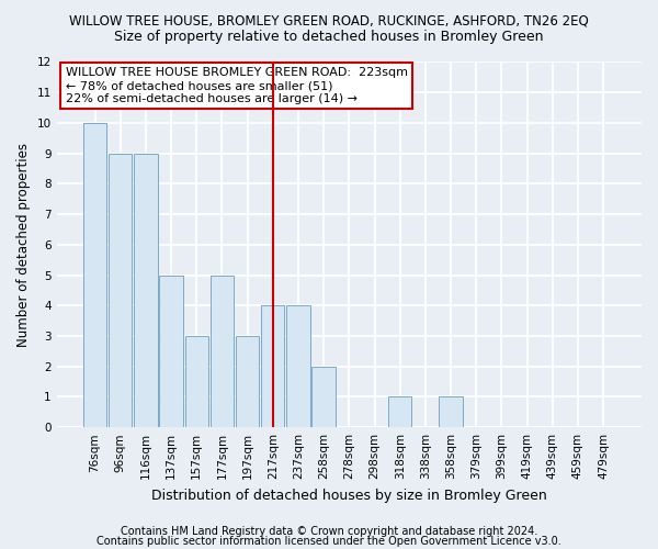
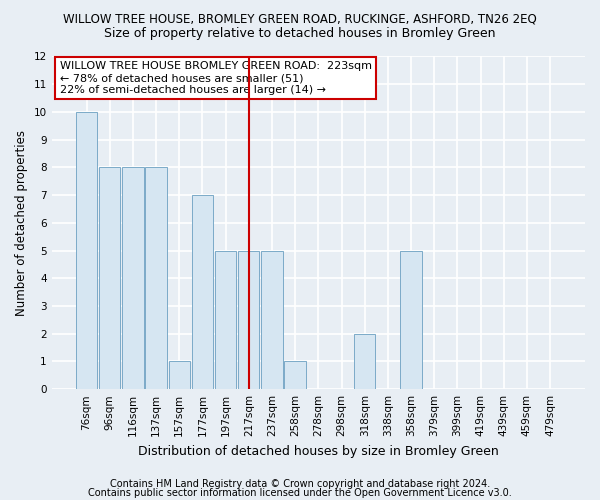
96sqm: 9 -> 8
116sqm: 9 -> 8
137sqm: 5 -> 8
157sqm: 3 -> 1
177sqm: 5 -> 7
197sqm: 3 -> 5
217sqm: 4 -> 5
237sqm: 4 -> 5
258sqm: 2 -> 1
318sqm: 1 -> 2
358sqm: 1 -> 5
